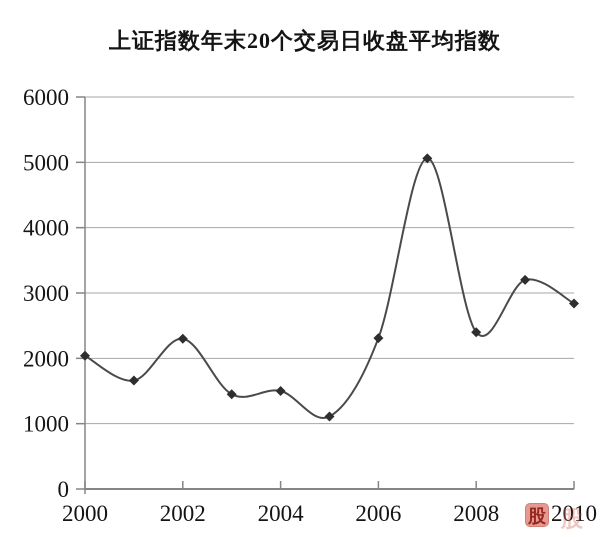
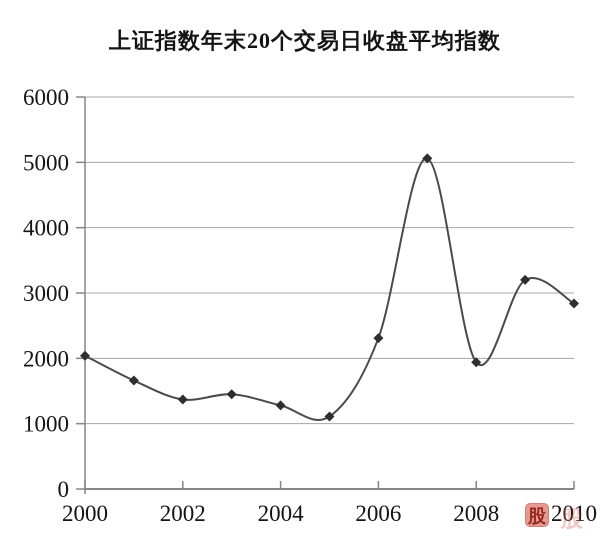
2002: 2300 -> 1400
2004: 1500 -> 1300
2008: 2400 -> 1900
